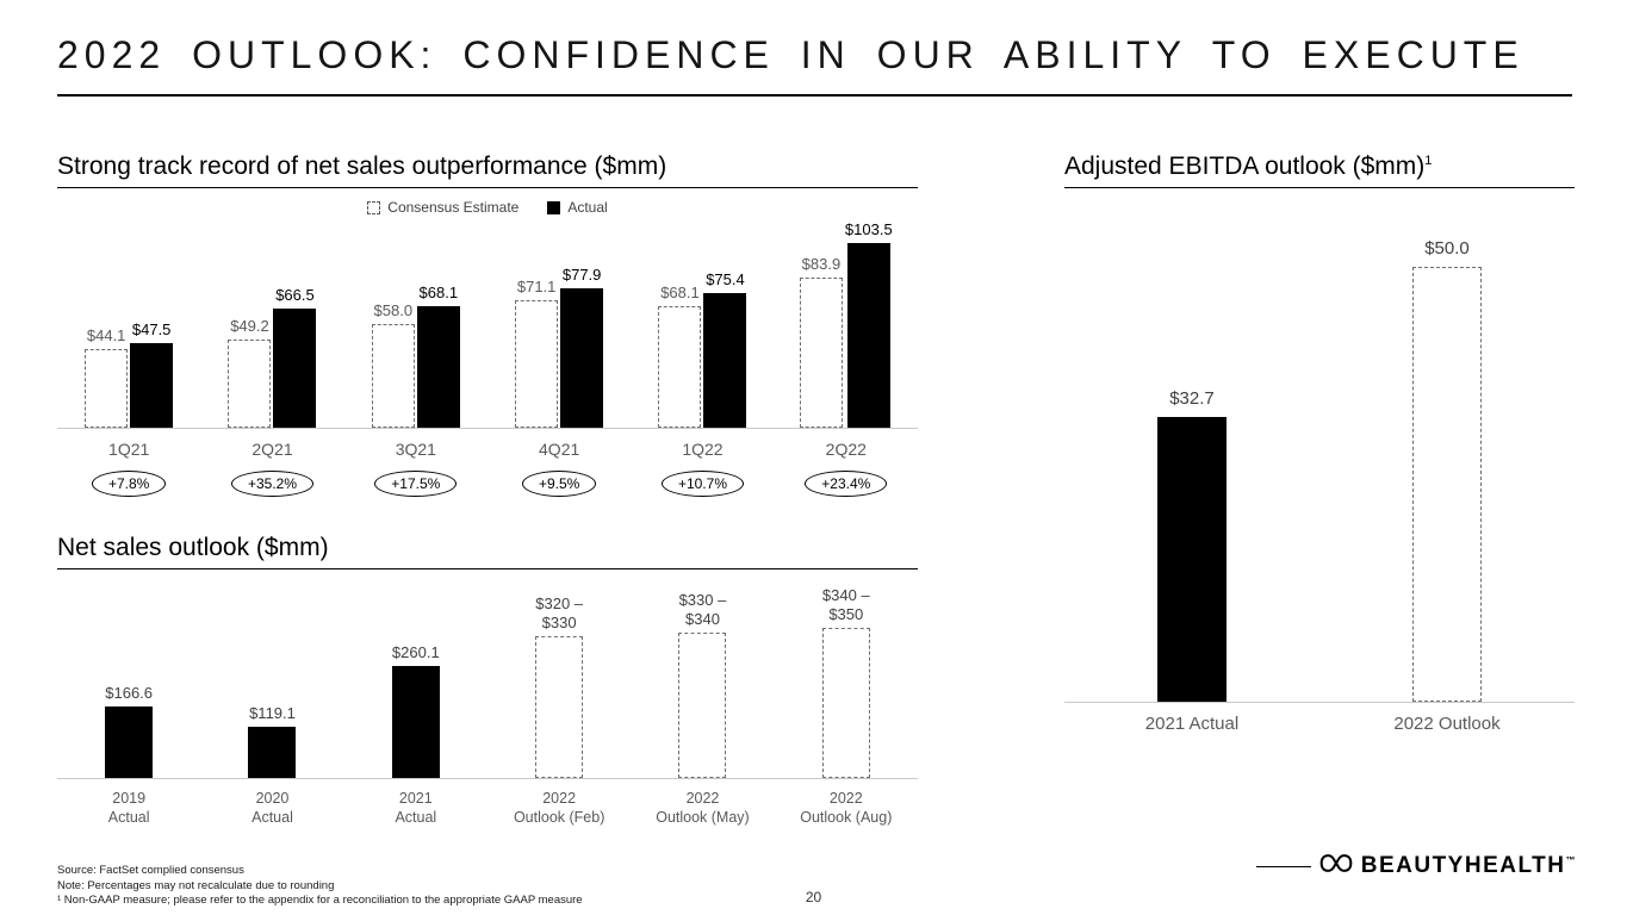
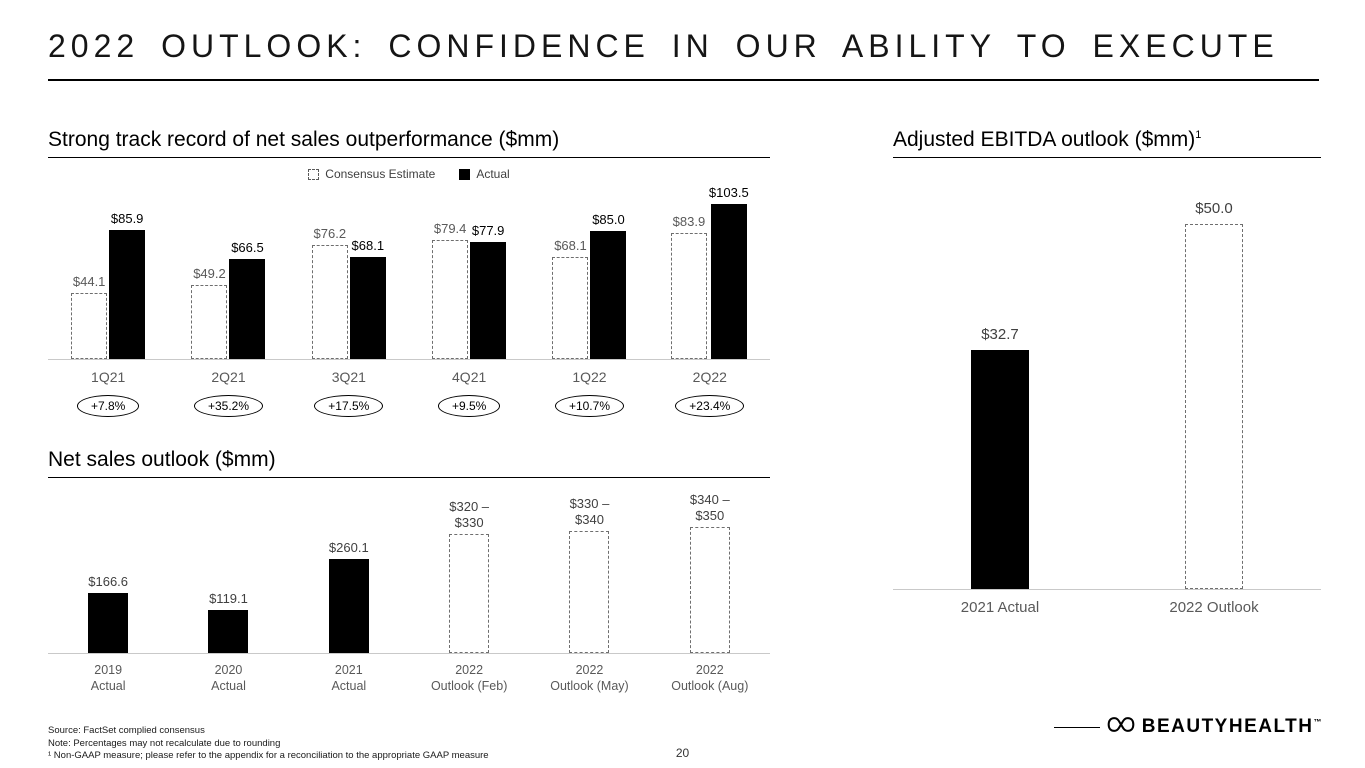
Strong track record of net sales outperformance ($mm)/Actual/1Q21: $47.5 -> $85.9
Strong track record of net sales outperformance ($mm)/Consensus Estimate/3Q21: $58.0 -> $76.2
Strong track record of net sales outperformance ($mm)/Consensus Estimate/4Q21: $71.1 -> $79.4
Strong track record of net sales outperformance ($mm)/Actual/1Q22: $75.4 -> $85.0
